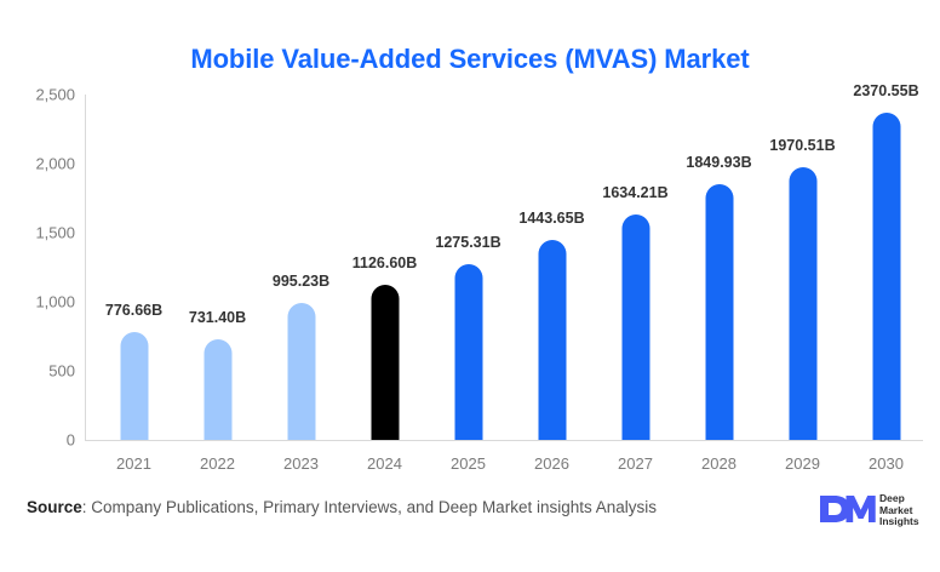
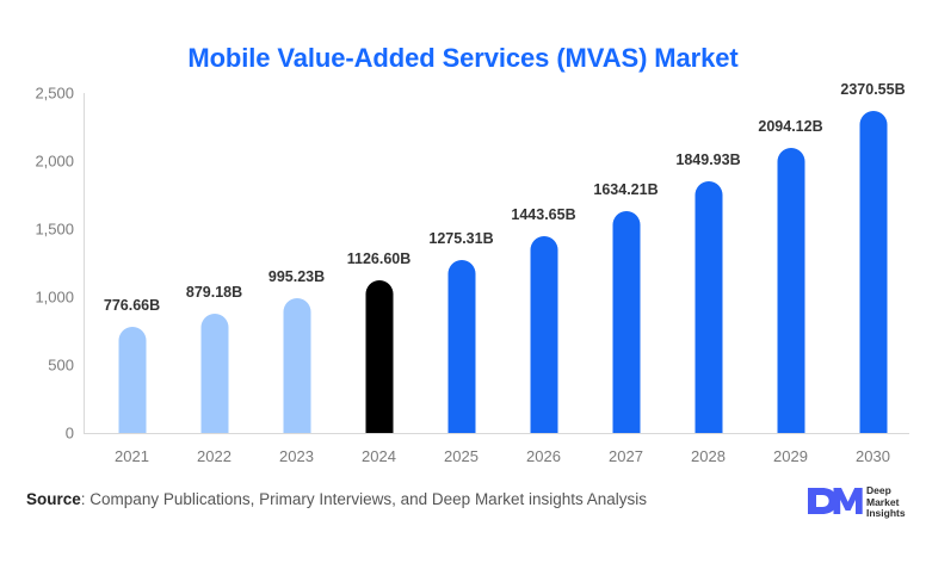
2022: 731.40B -> 879.18B
2029: 1970.51B -> 2094.12B
